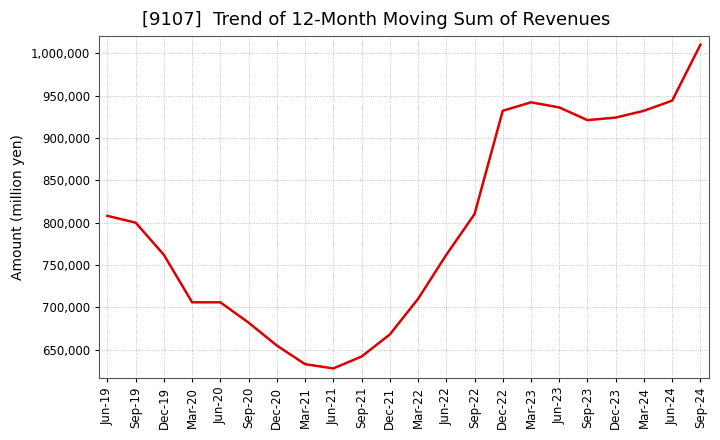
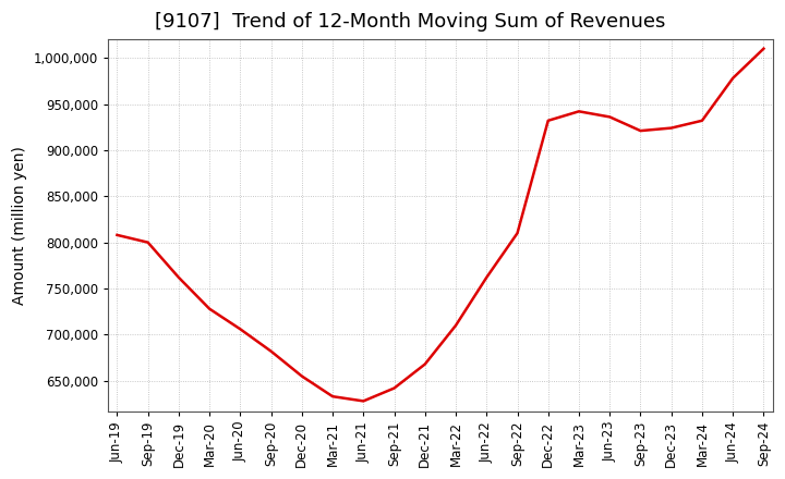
Mar-20: 706,000 -> 728,000
Jun-24: 944,000 -> 978,000
